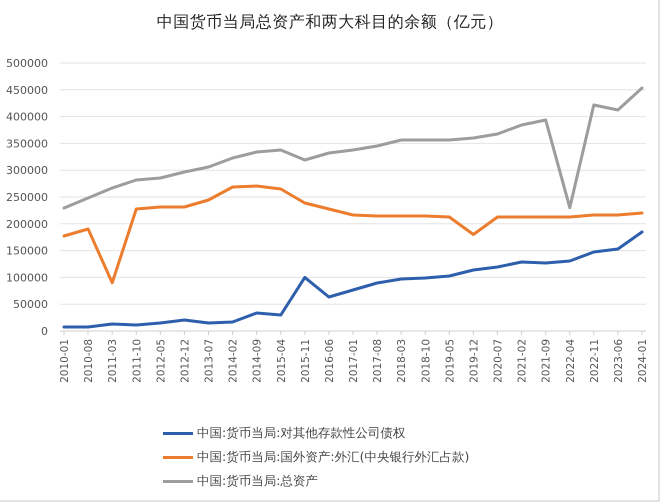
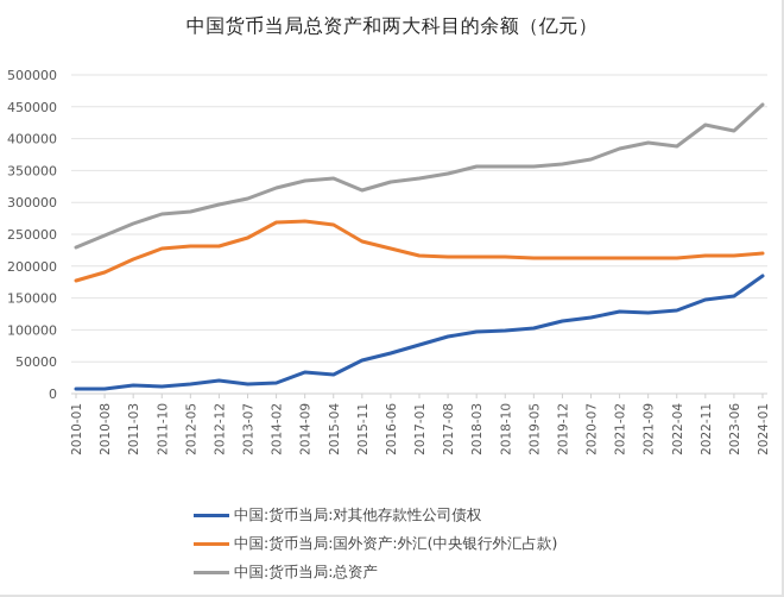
中国:货币当局:国外资产:外汇(中央银行外汇占款)/2011-03: 90000 -> 210000
中国:货币当局:对其他存款性公司债权/2015-11: 100000 -> 50000
中国:货币当局:国外资产:外汇(中央银行外汇占款)/2019-12: 180000 -> 210000
中国:货币当局:总资产/2022-04: 230000 -> 390000
